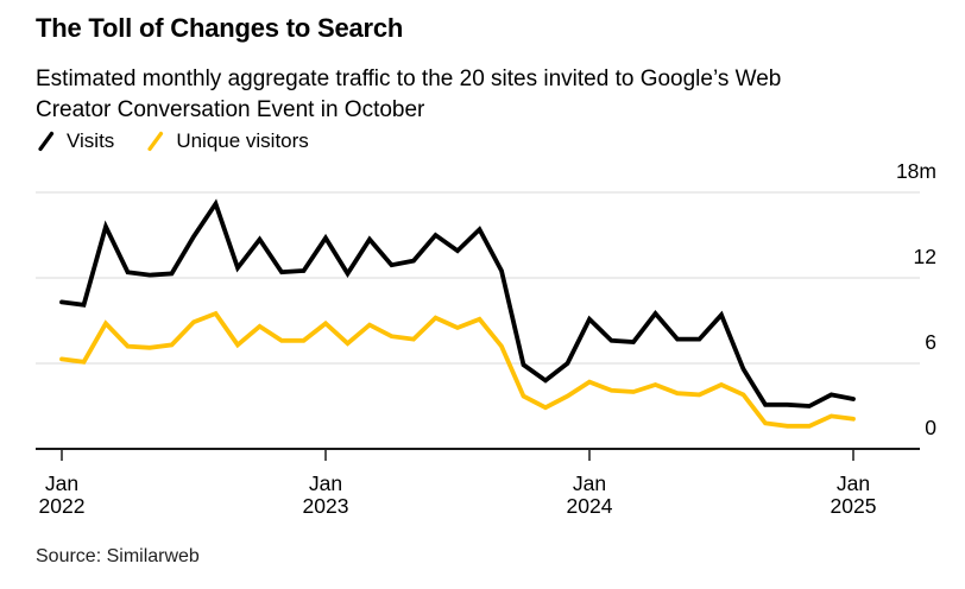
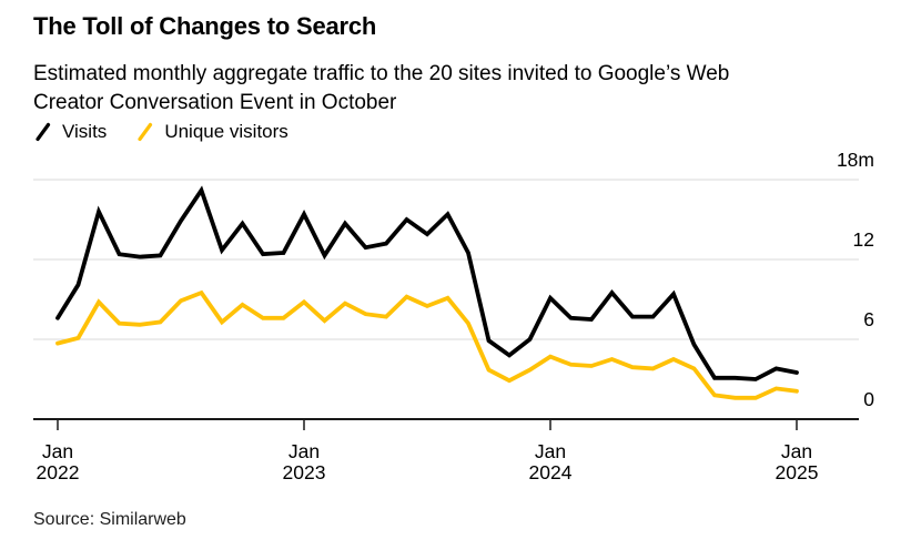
Visits/Jan 2022: 10.3m -> 7.6m
Unique visitors/Jan 2022: 6.3m -> 5.7m
Visits/Jan 2023: 14.8m -> 15.4m
